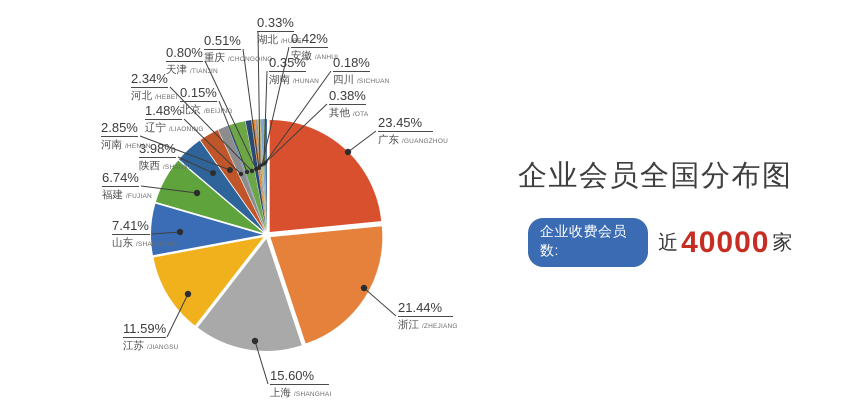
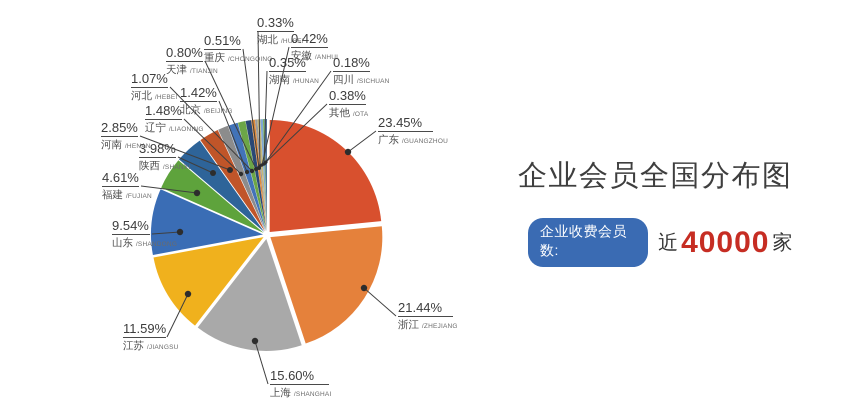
山东: 7.41% -> 9.54%
福建: 6.74% -> 4.61%
北京: 0.15% -> 1.42%
河北: 2.34% -> 1.07%
